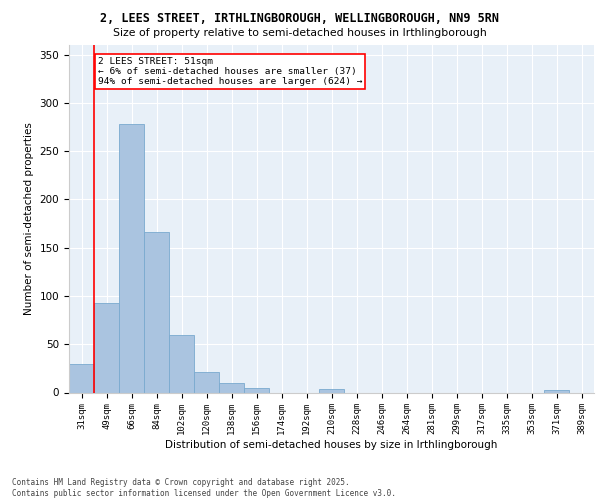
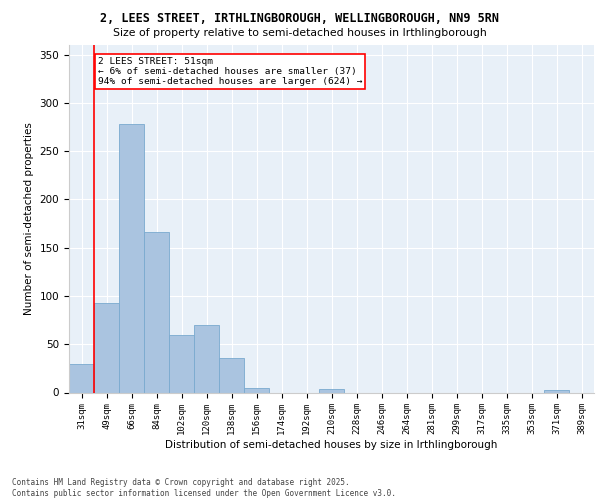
120sqm: 21 -> 70
138sqm: 10 -> 36
